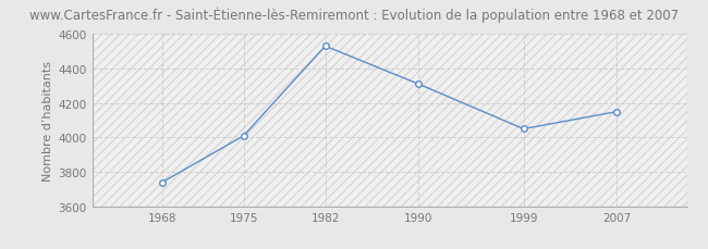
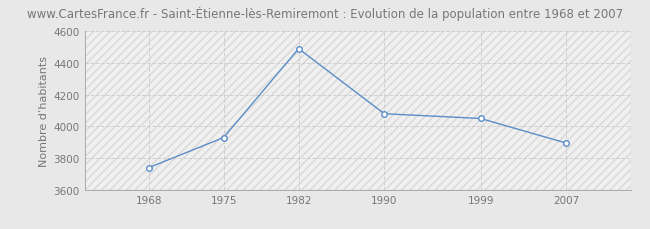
1975: 4010 -> 3930
1982: 4530 -> 4490
1990: 4310 -> 4080
2007: 4150 -> 3900
